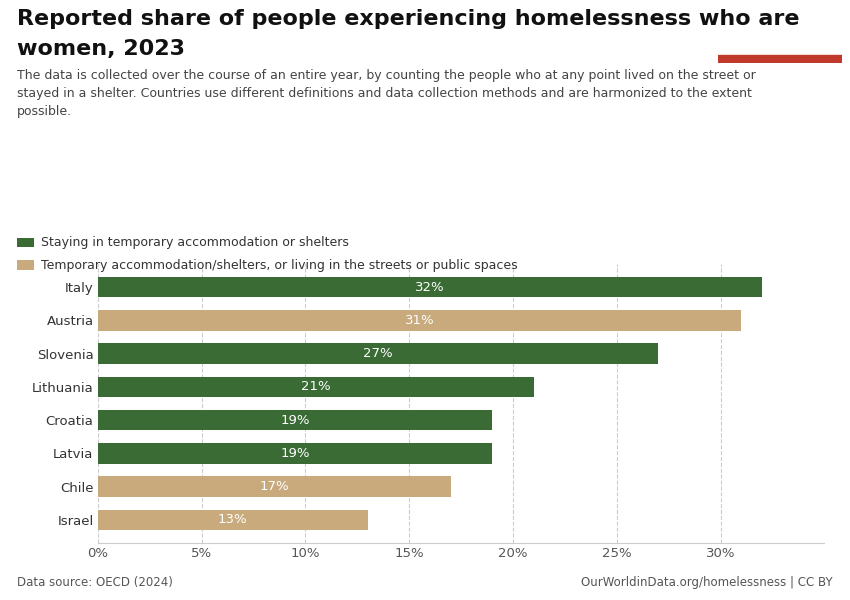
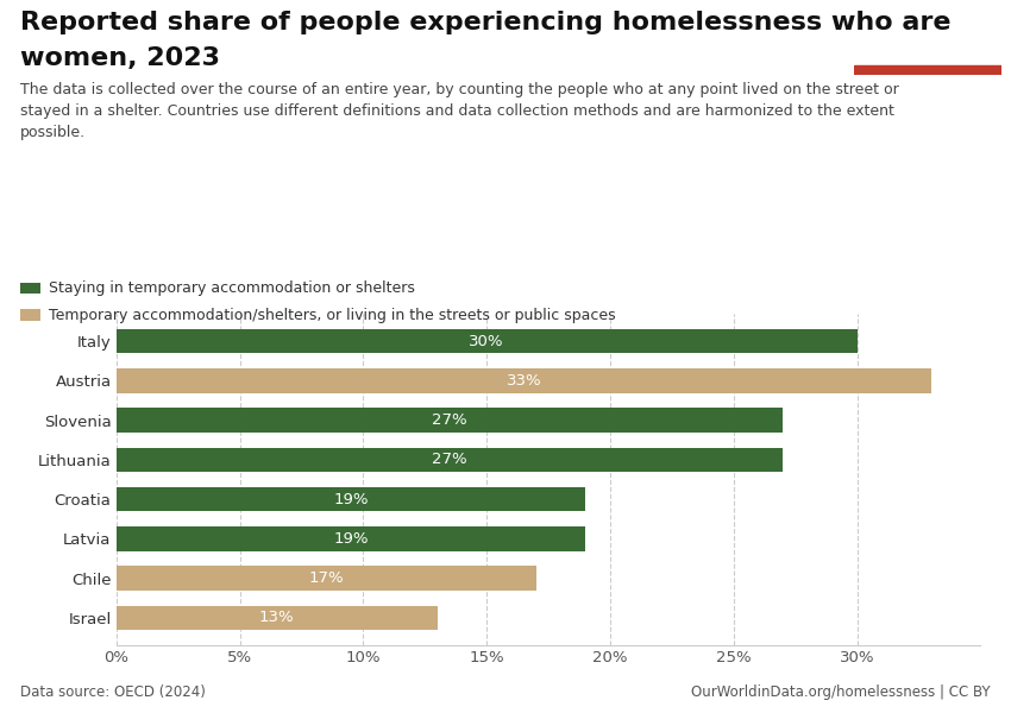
Italy: 32% -> 30%
Austria: 31% -> 33%
Lithuania: 21% -> 27%
